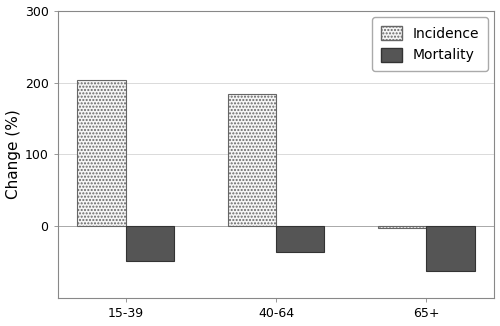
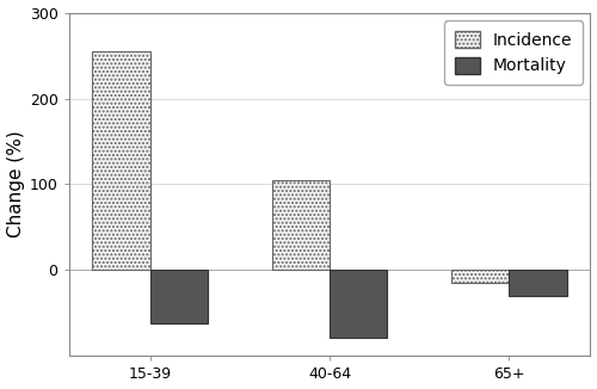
Incidence/15-39: 204 -> 255
Mortality/15-39: -48 -> -62
Incidence/40-64: 184 -> 105
Mortality/40-64: -36 -> -78
Incidence/65+: -2 -> -15
Mortality/65+: -62 -> -30
